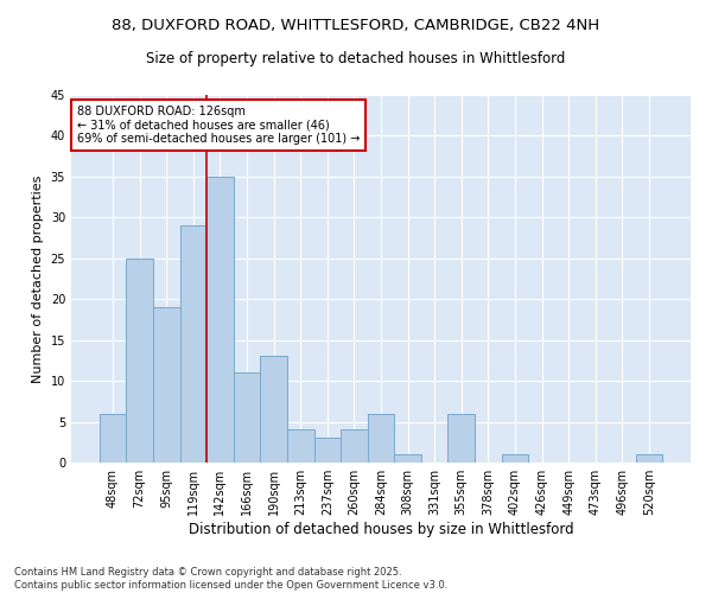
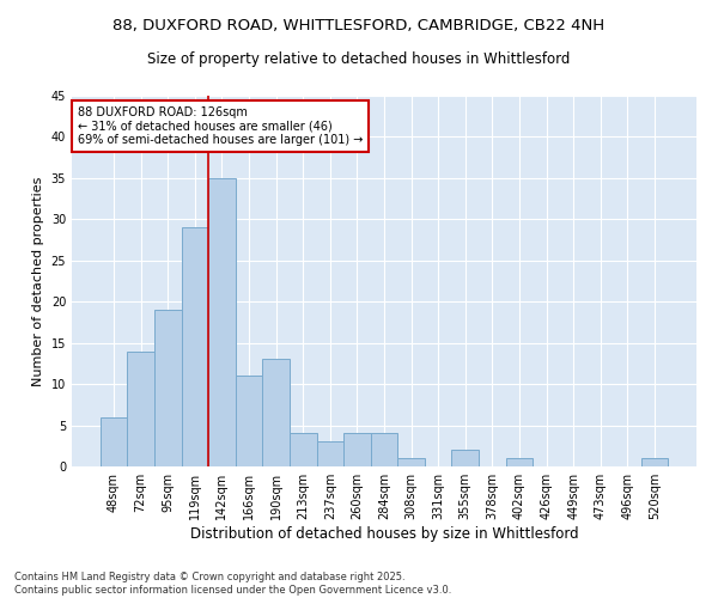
72sqm: 25 -> 14
284sqm: 6 -> 4
355sqm: 6 -> 2
